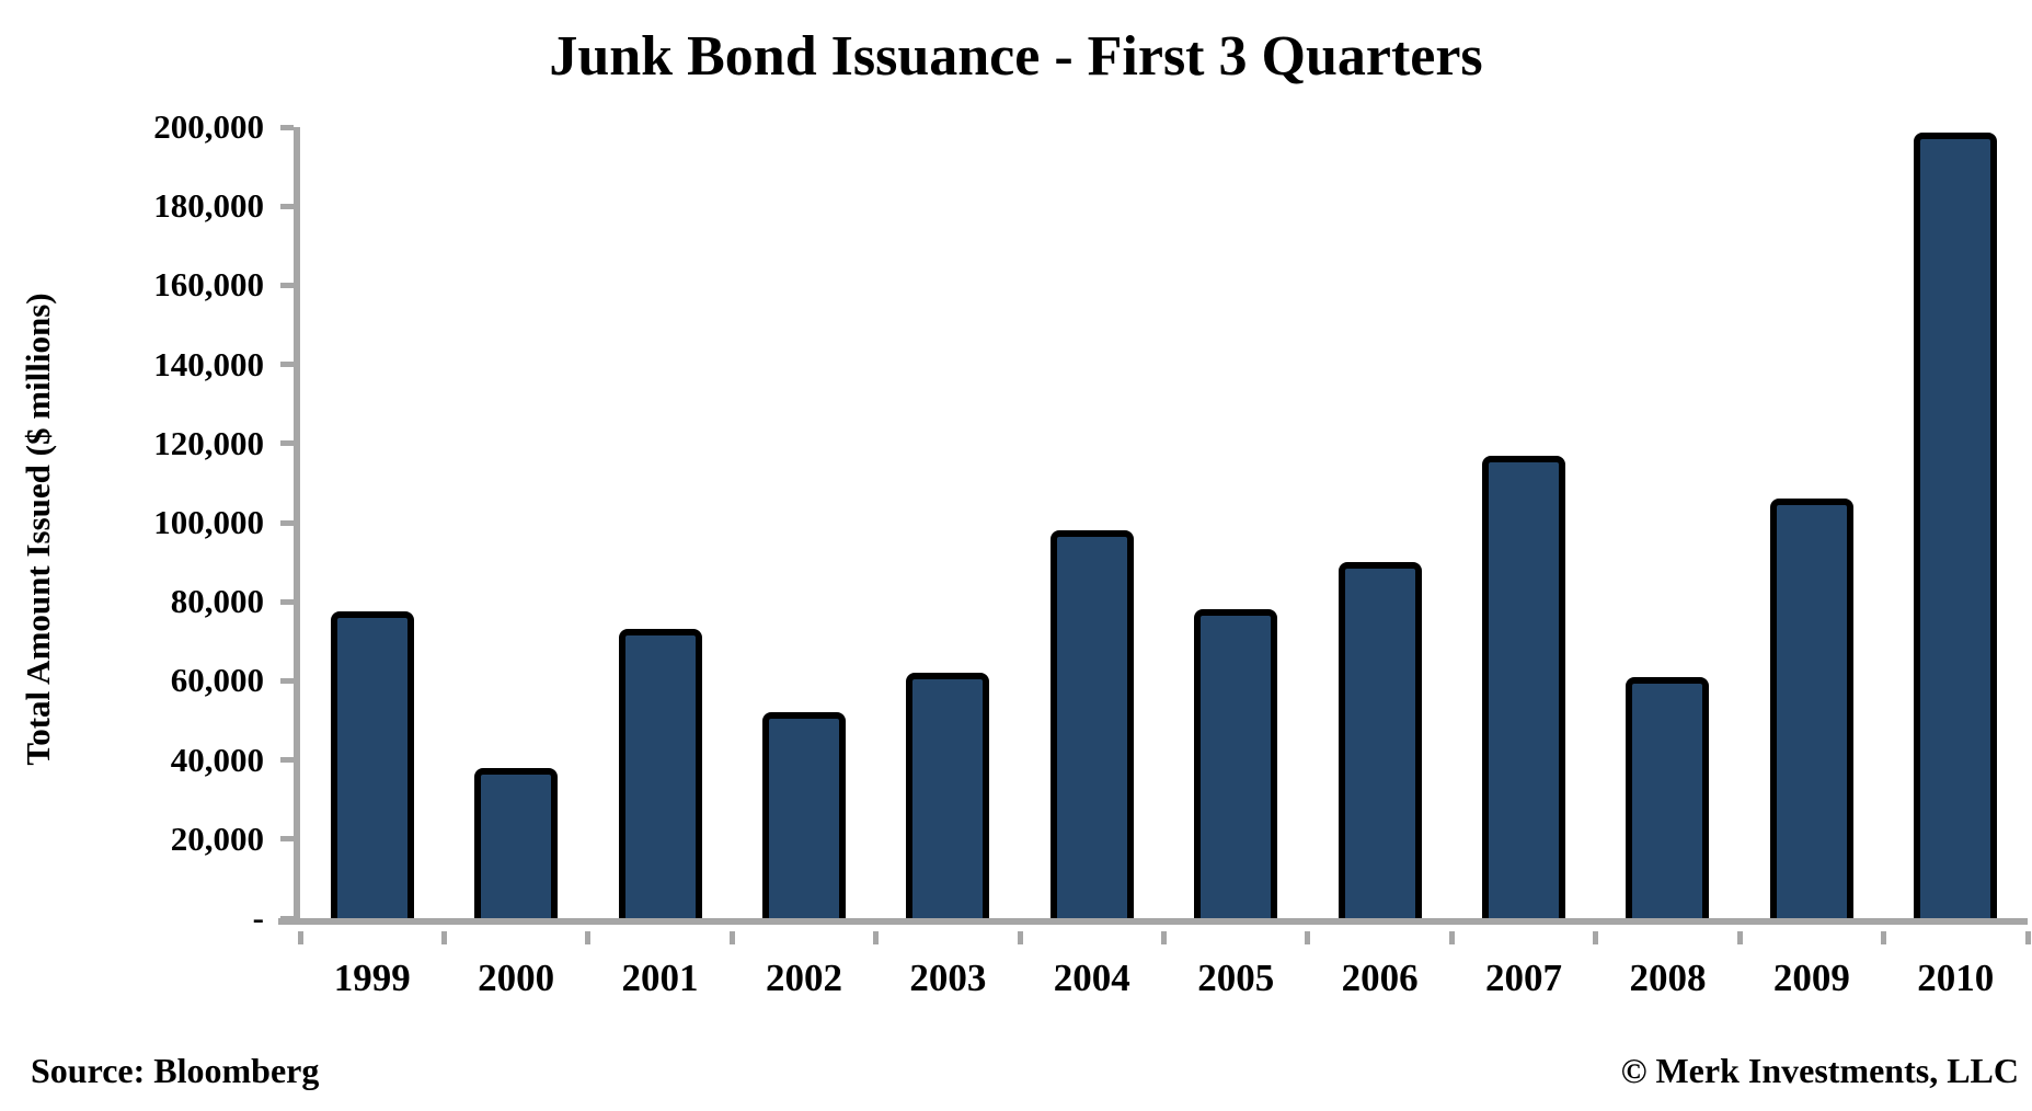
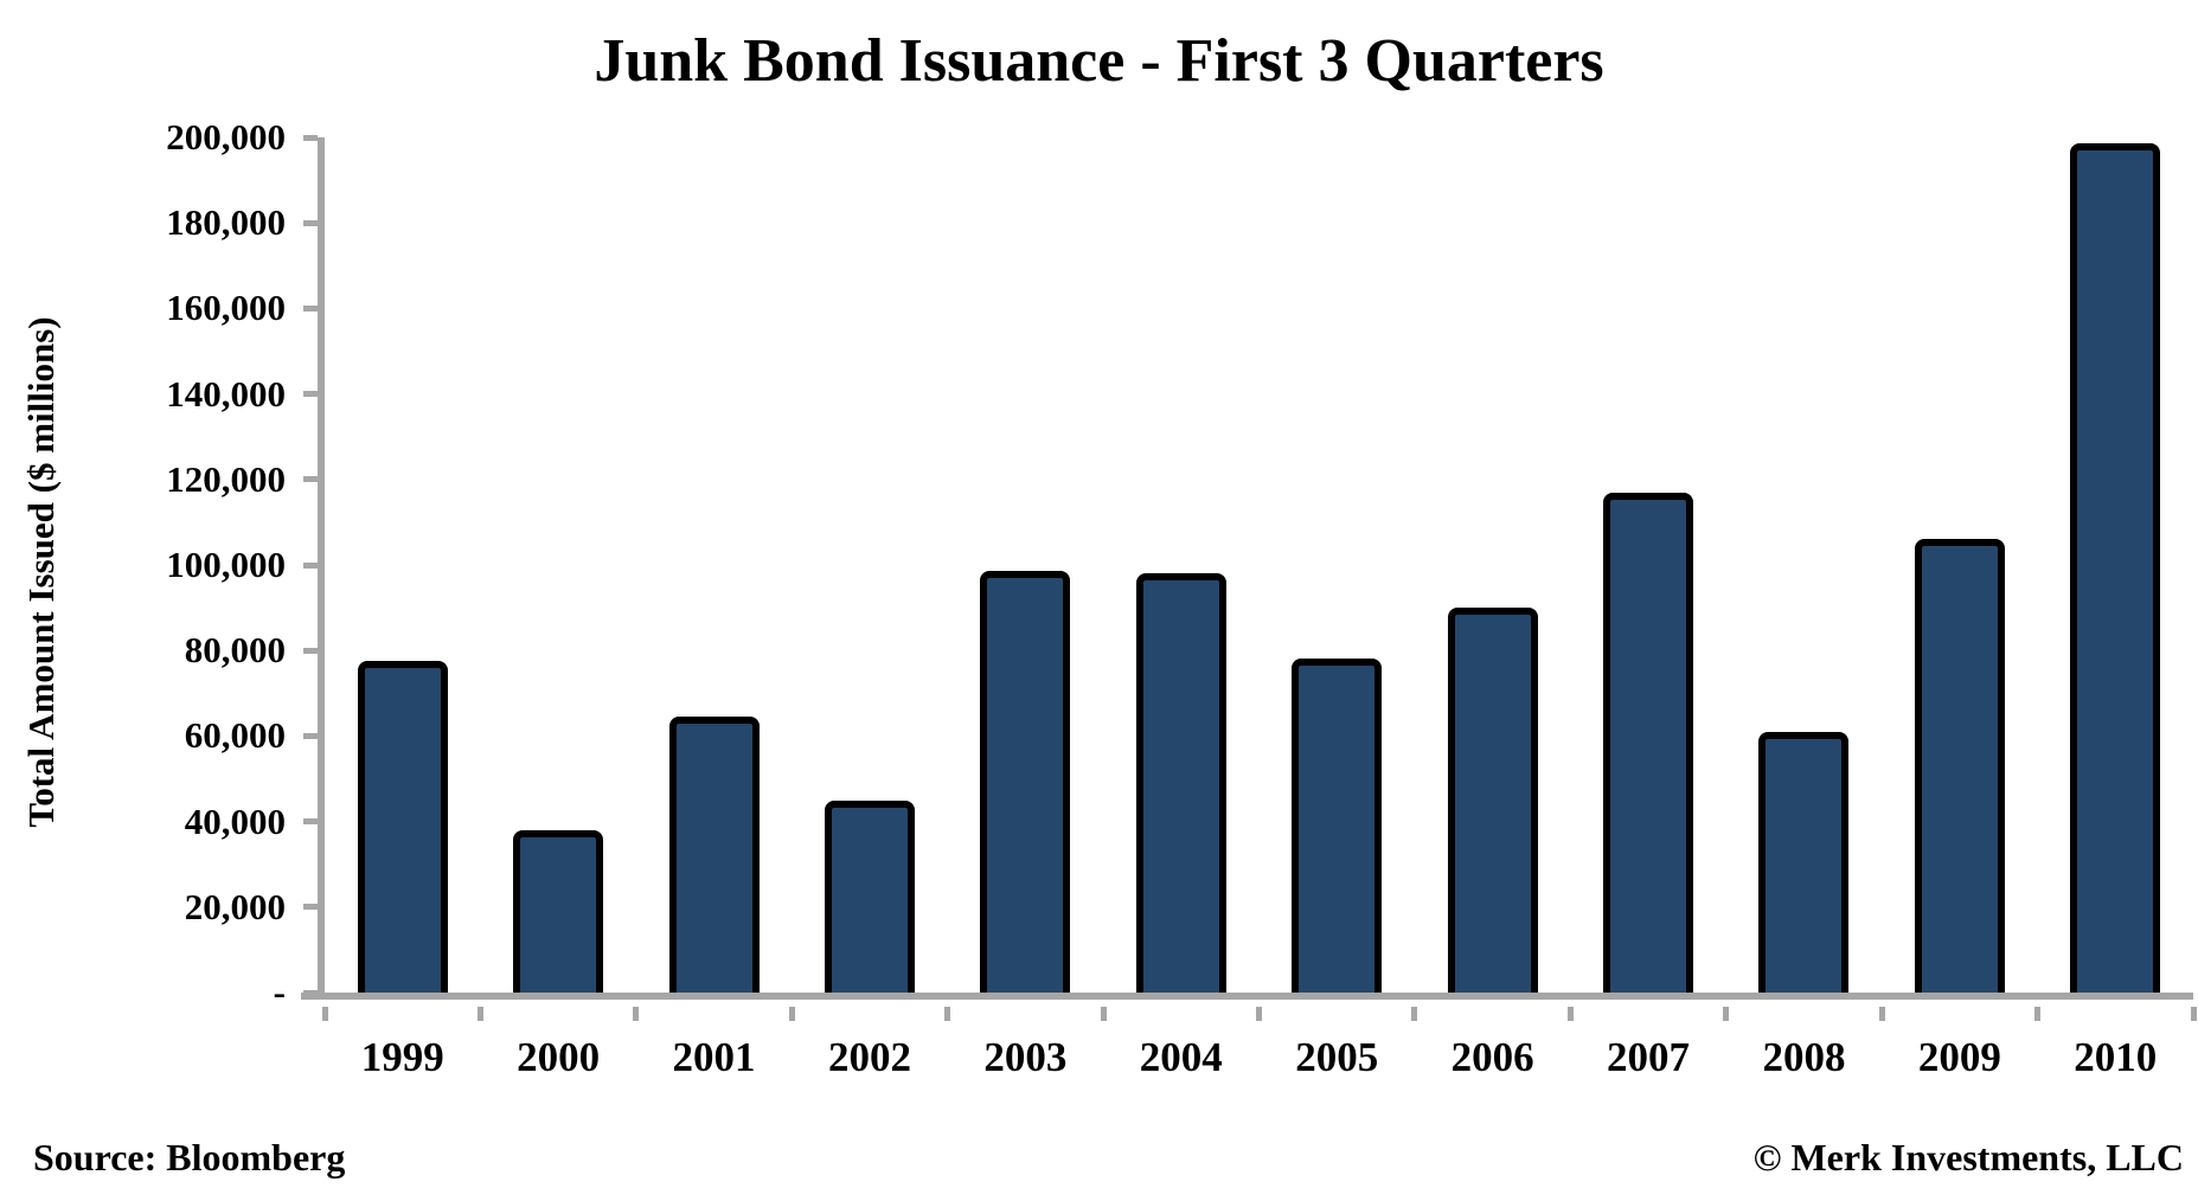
2001: 73000 -> 64000
2002: 52000 -> 45000
2003: 62000 -> 98000
